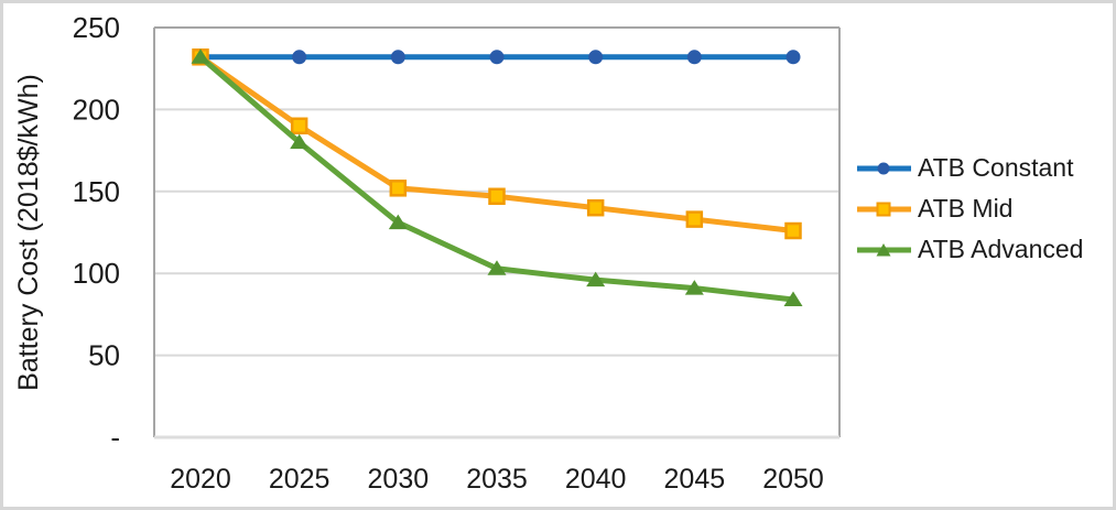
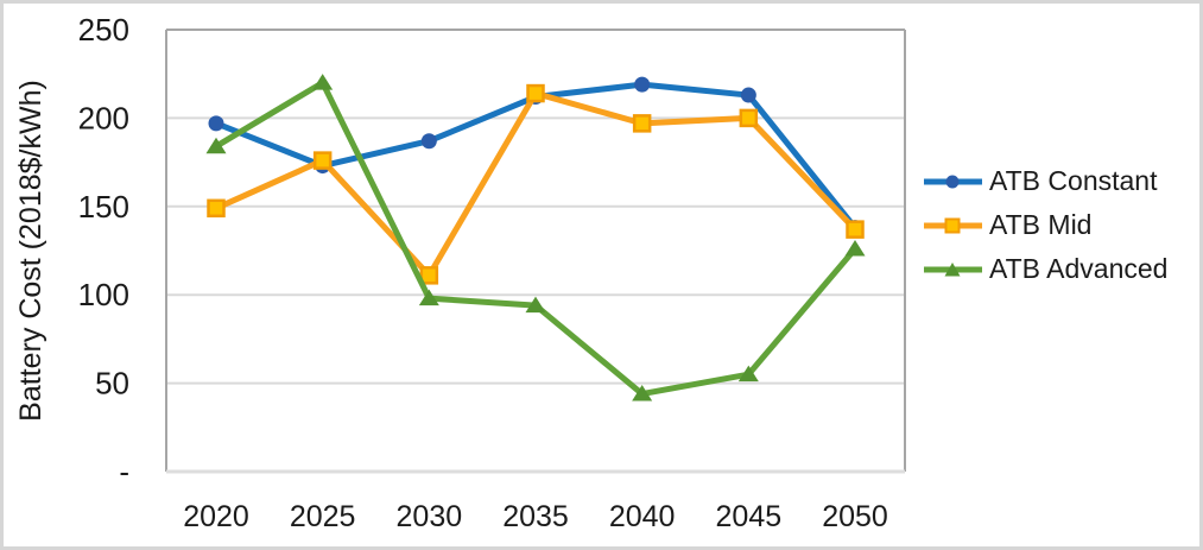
ATB Constant/2020: 232 -> 197
ATB Mid/2020: 232 -> 149
ATB Advanced/2020: 232 -> 184
ATB Constant/2025: 232 -> 173
ATB Mid/2025: 190 -> 176
ATB Advanced/2025: 180 -> 220
ATB Constant/2030: 232 -> 187
ATB Mid/2030: 152 -> 111
ATB Advanced/2030: 131 -> 98
ATB Constant/2035: 232 -> 212
ATB Mid/2035: 147 -> 214
ATB Advanced/2035: 103 -> 94
ATB Constant/2040: 232 -> 219
ATB Mid/2040: 140 -> 197
ATB Advanced/2040: 96 -> 44
ATB Constant/2045: 232 -> 213
ATB Mid/2045: 133 -> 200
ATB Advanced/2045: 91 -> 55
ATB Constant/2050: 232 -> 138
ATB Mid/2050: 126 -> 137
ATB Advanced/2050: 84 -> 126
